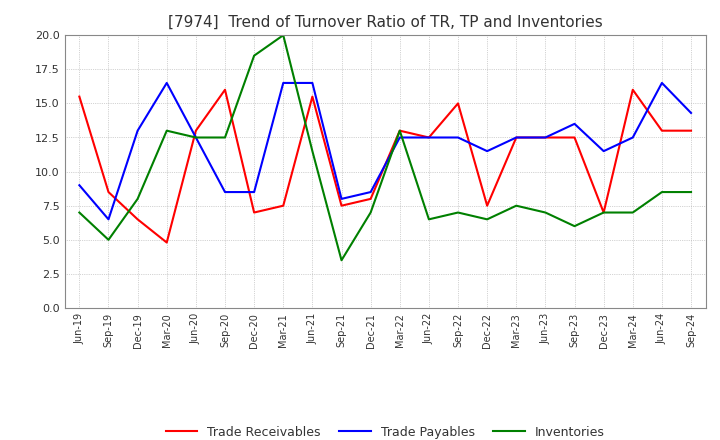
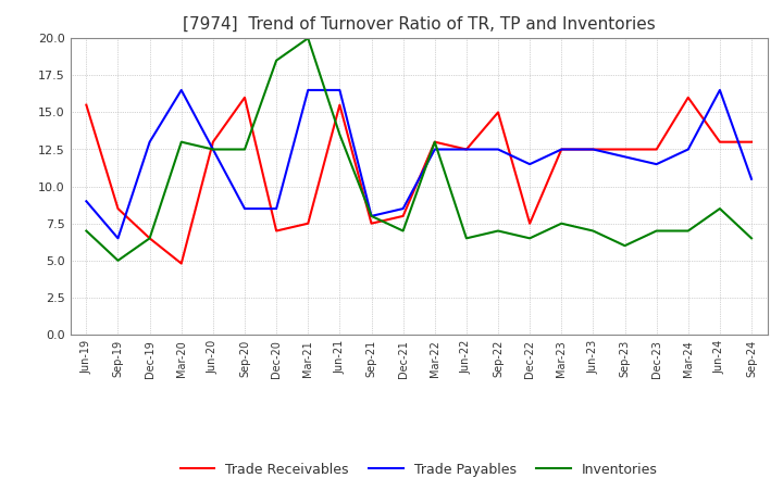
Inventories/Dec-19: 8.0 -> 6.5
Inventories/Jun-21: 11.5 -> 13.5
Inventories/Sep-21: 3.5 -> 8.0
Trade Payables/Sep-23: 13.5 -> 12.0
Trade Receivables/Dec-23: 7.0 -> 12.5
Trade Payables/Sep-24: 14.3 -> 10.5
Inventories/Sep-24: 8.5 -> 6.5
